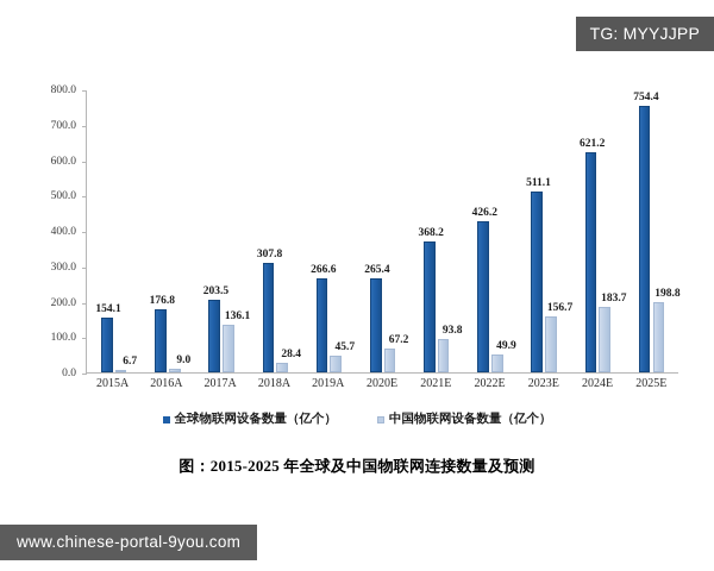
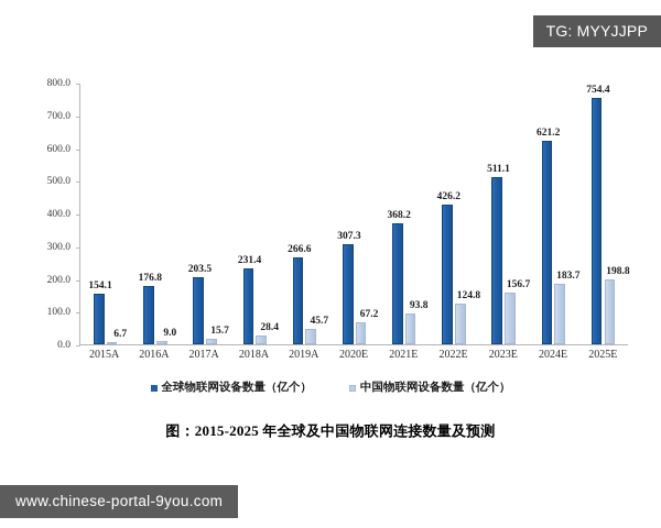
中国物联网设备数量（亿个）/2017A: 136.1 -> 15.7
全球物联网设备数量（亿个）/2018A: 307.8 -> 231.4
全球物联网设备数量（亿个）/2020E: 265.4 -> 307.3
中国物联网设备数量（亿个）/2022E: 49.9 -> 124.8
